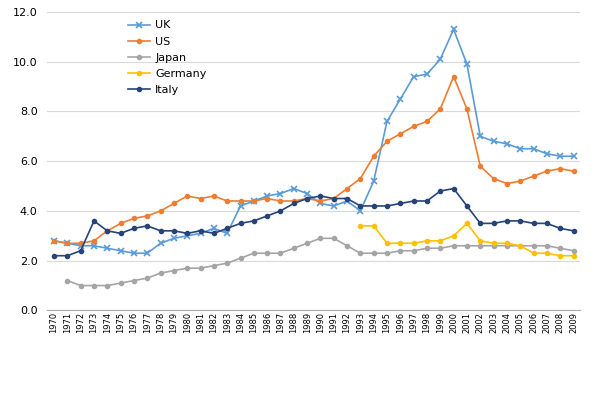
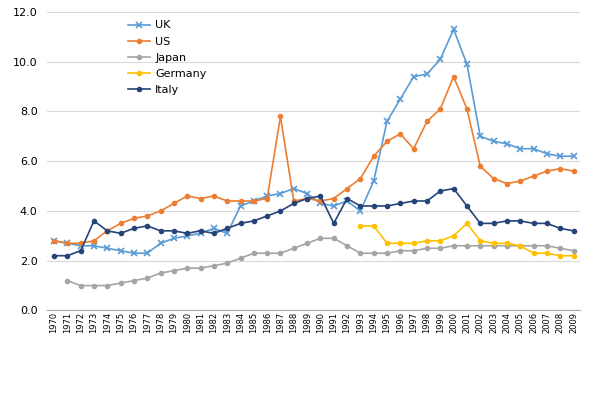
US/1987: 4.4 -> 7.8
Italy/1991: 4.5 -> 3.5
US/1997: 7.4 -> 6.5
